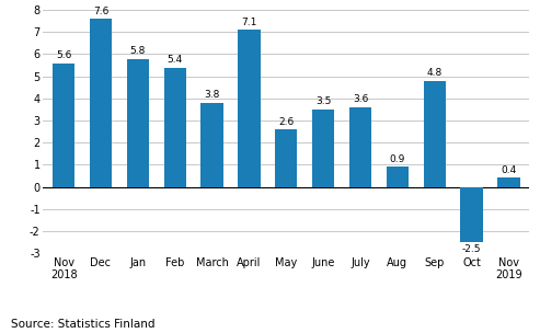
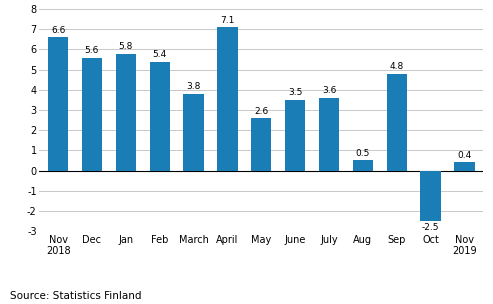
Nov 2018: 5.6 -> 6.6
Dec: 7.6 -> 5.6
Aug: 0.9 -> 0.5
